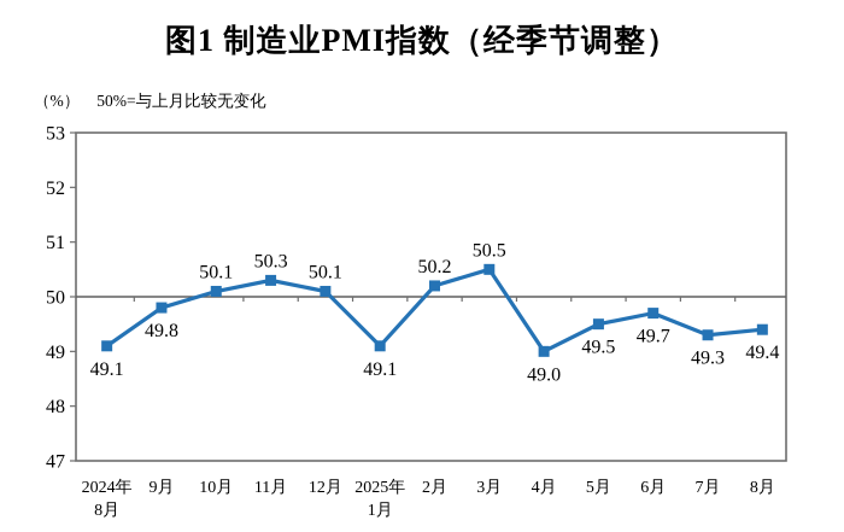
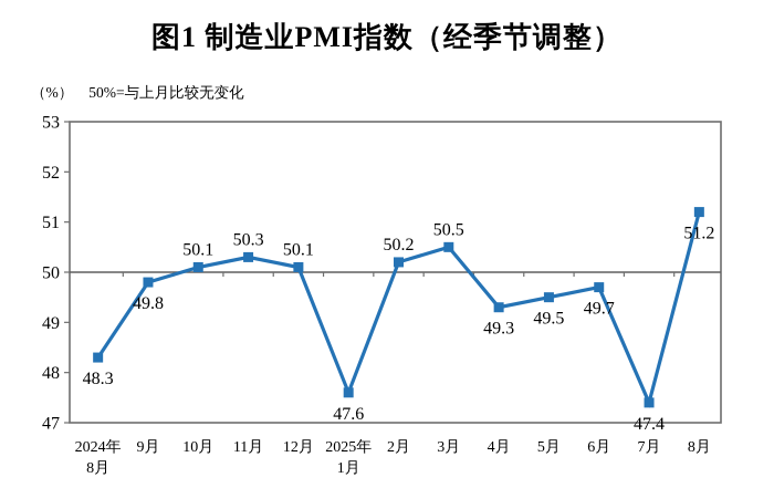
2024年 8月: 49.1 -> 48.3
2025年 1月: 49.1 -> 47.6
4月: 49.0 -> 49.3
7月: 49.3 -> 47.4
8月: 49.4 -> 51.2
